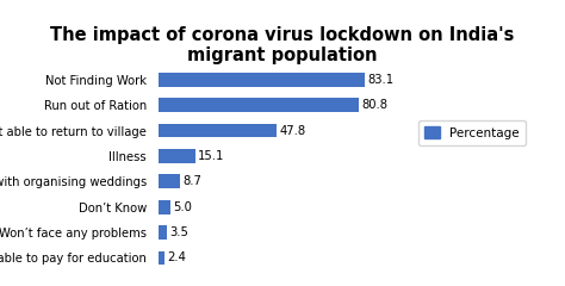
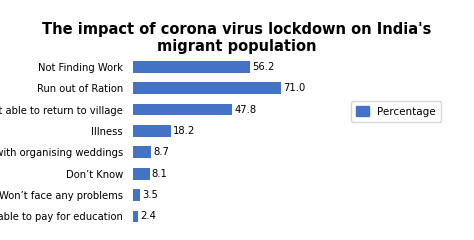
Not Finding Work: 83.1 -> 56.2
Run out of Ration: 80.8 -> 71.0
Illness: 15.1 -> 18.2
Don’t Know: 5.0 -> 8.1
